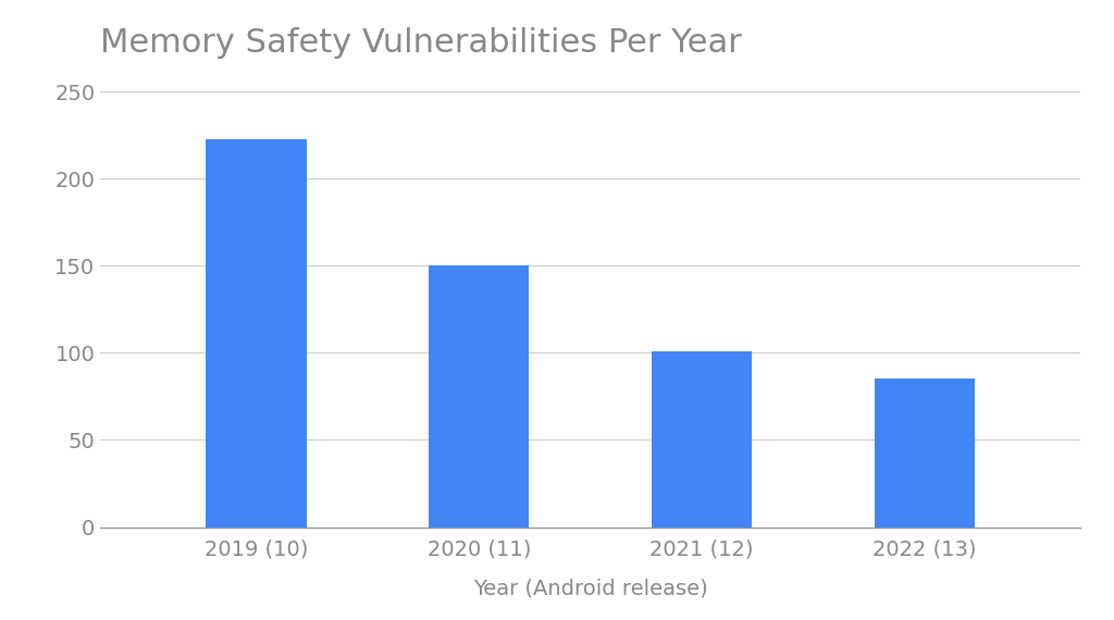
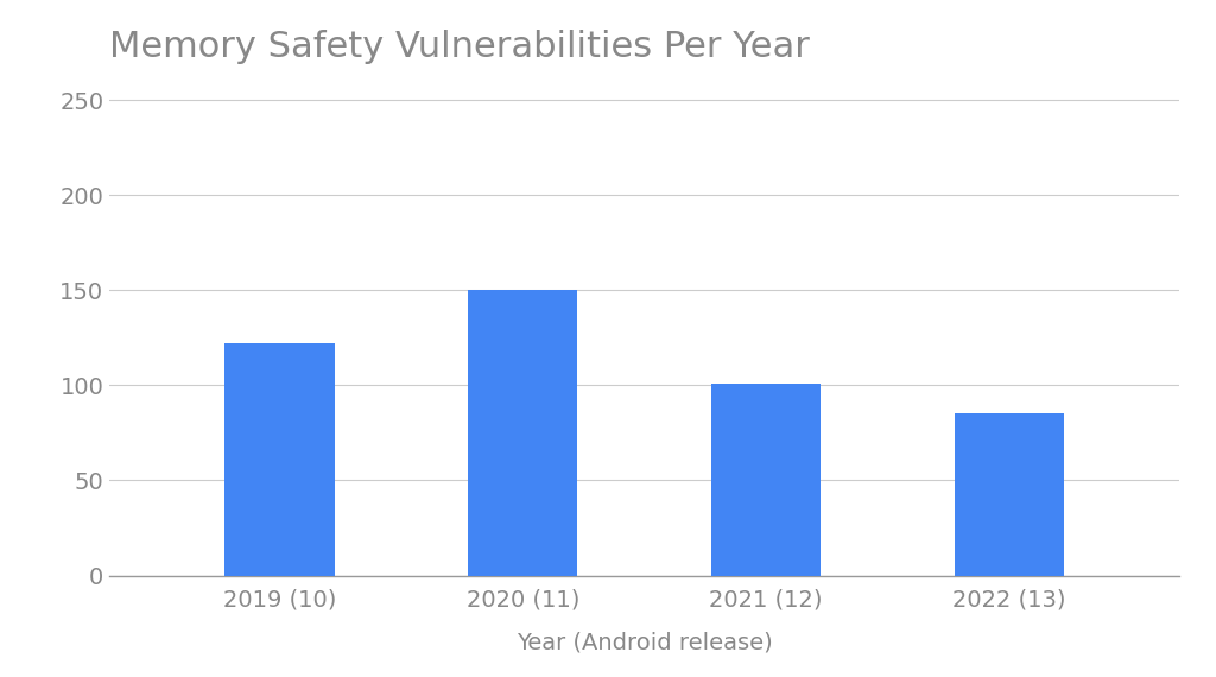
2019 (10): 223 -> 122
